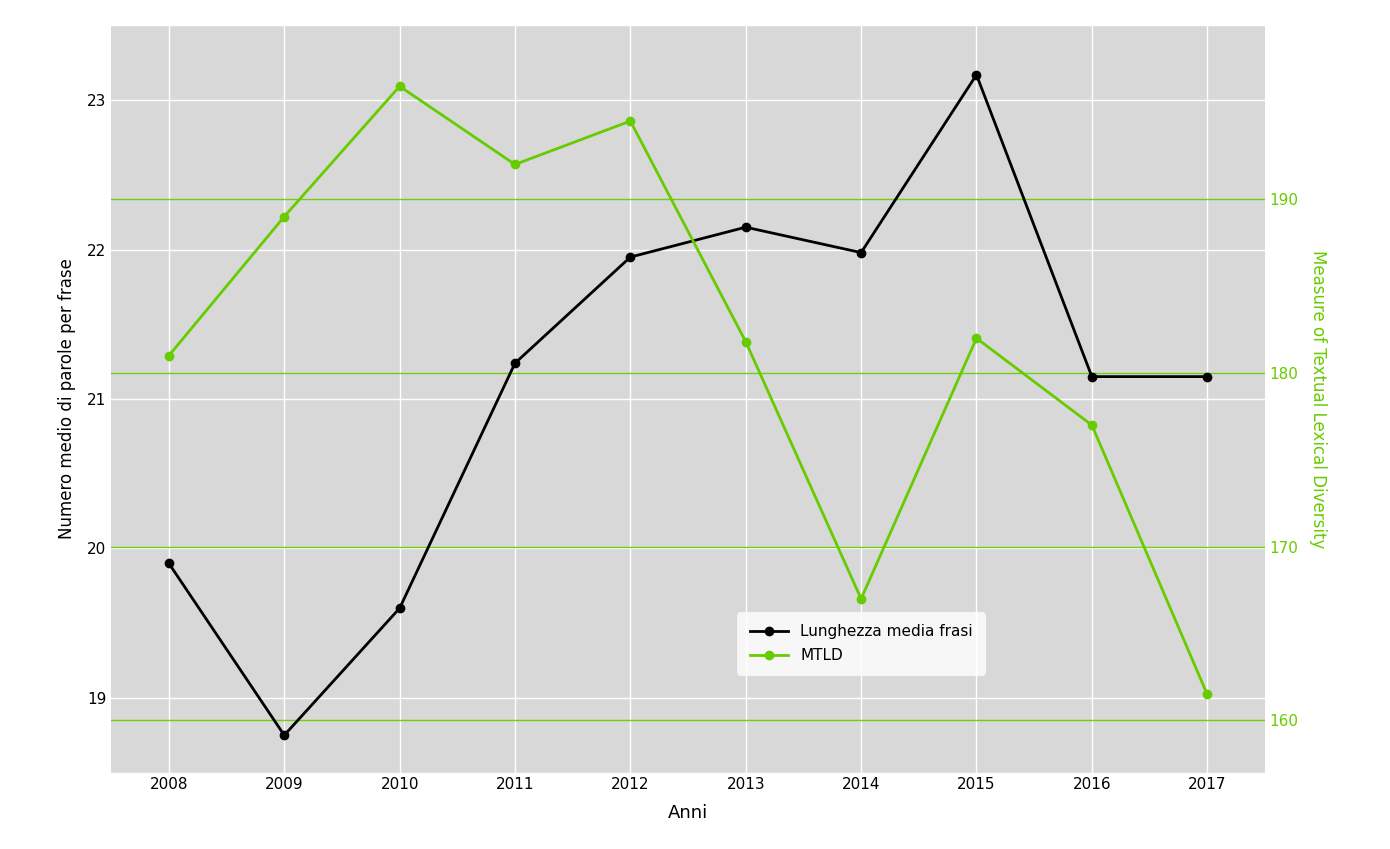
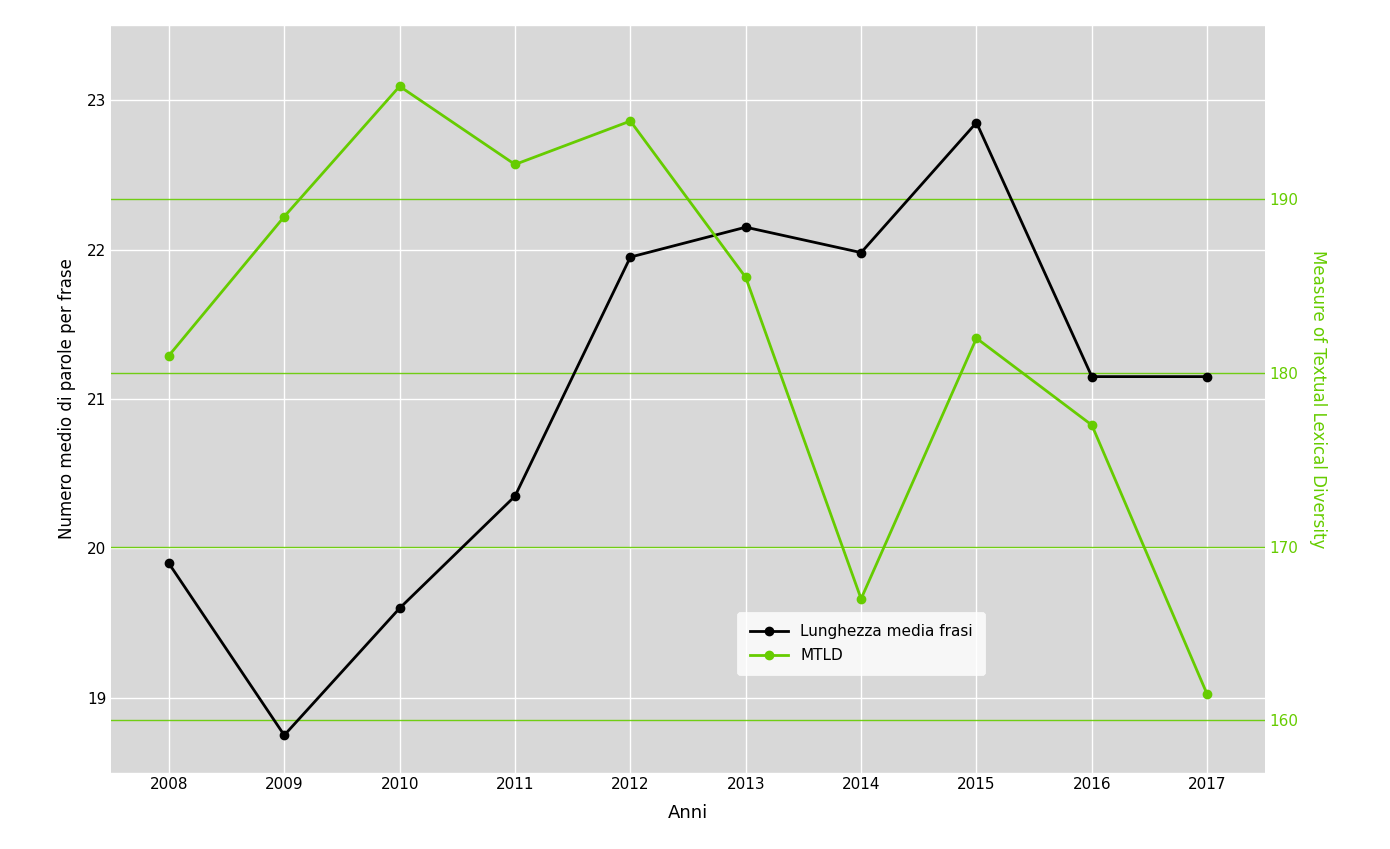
Lunghezza media frasi/2011: 21.24 -> 20.35
MTLD/2013: 181.8 -> 185.5
Lunghezza media frasi/2015: 23.17 -> 22.85
